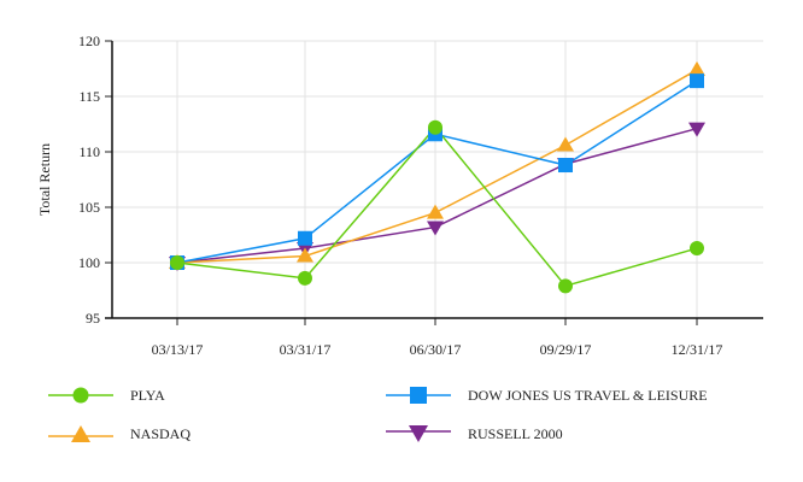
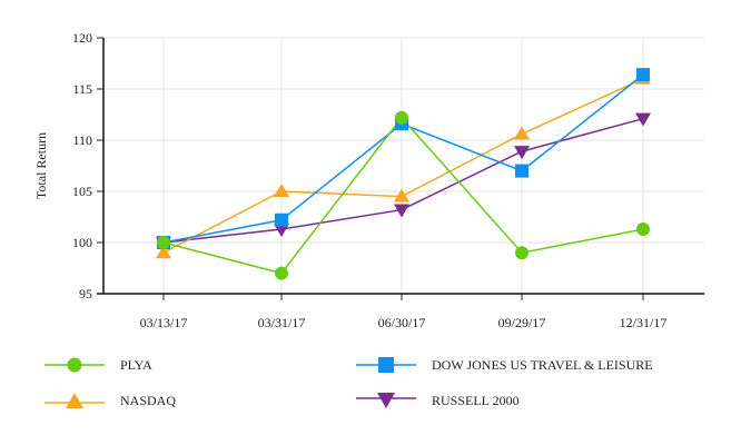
NASDAQ/03/13/17: 100 -> 99
PLYA/03/31/17: 99 -> 97
NASDAQ/03/31/17: 101 -> 105
PLYA/09/29/17: 98 -> 99
DOW JONES US TRAVEL & LEISURE/09/29/17: 109 -> 107
NASDAQ/12/31/17: 117 -> 116
